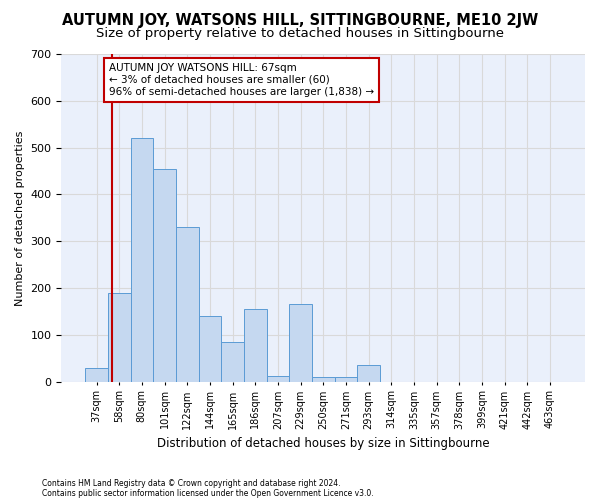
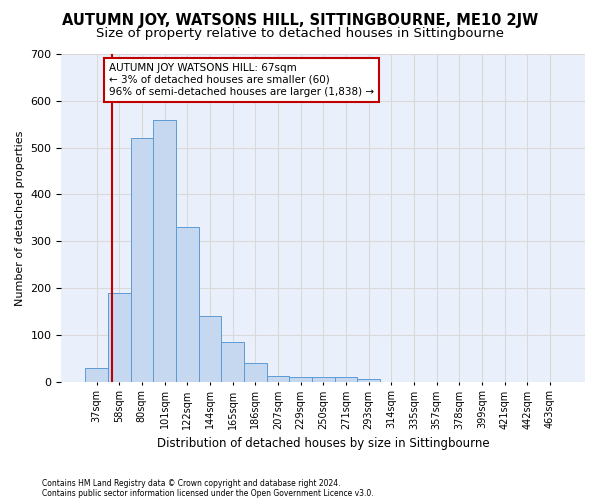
101sqm: 455 -> 560
186sqm: 155 -> 40
229sqm: 165 -> 10
293sqm: 35 -> 5
